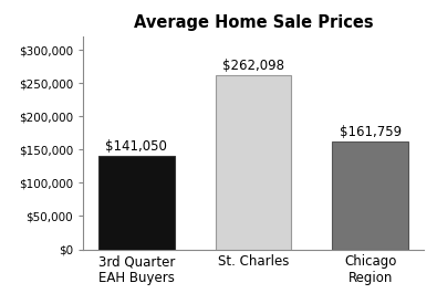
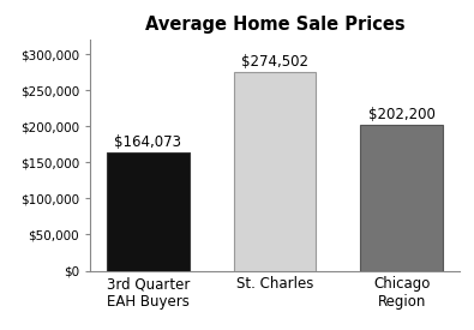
3rd Quarter EAH Buyers: $141,050 -> $164,073
St. Charles: $262,098 -> $274,502
Chicago Region: $161,759 -> $202,200
